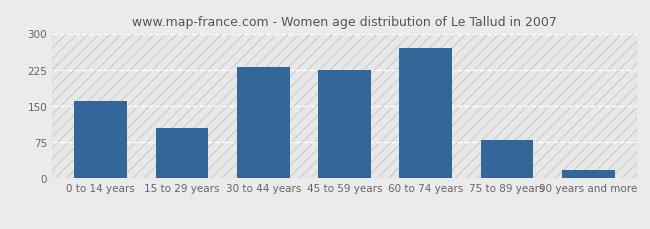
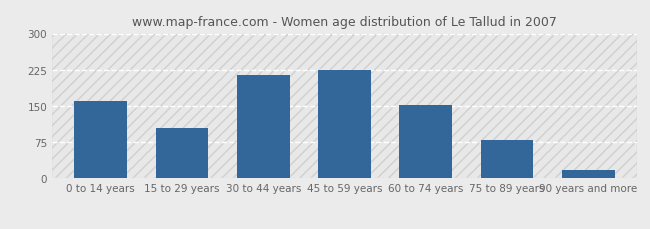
30 to 44 years: 230 -> 215
60 to 74 years: 270 -> 152
